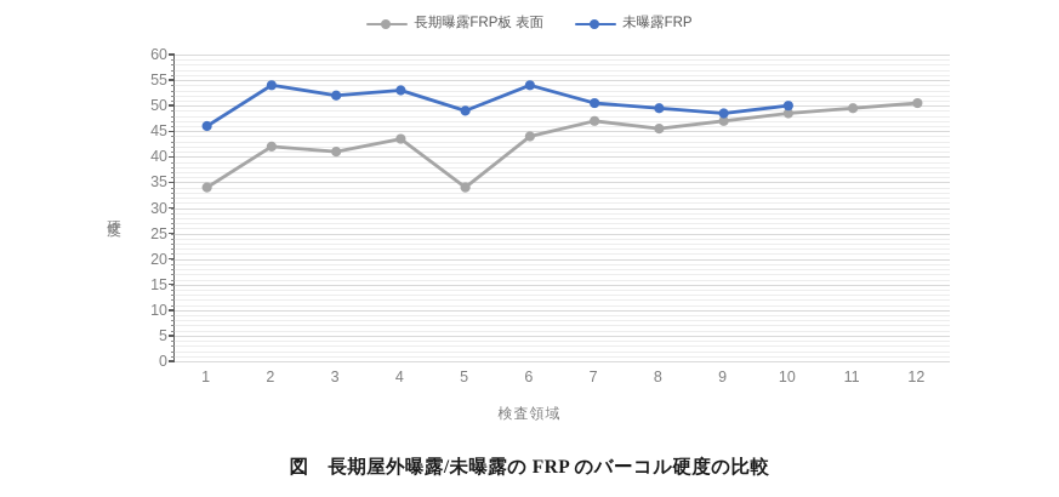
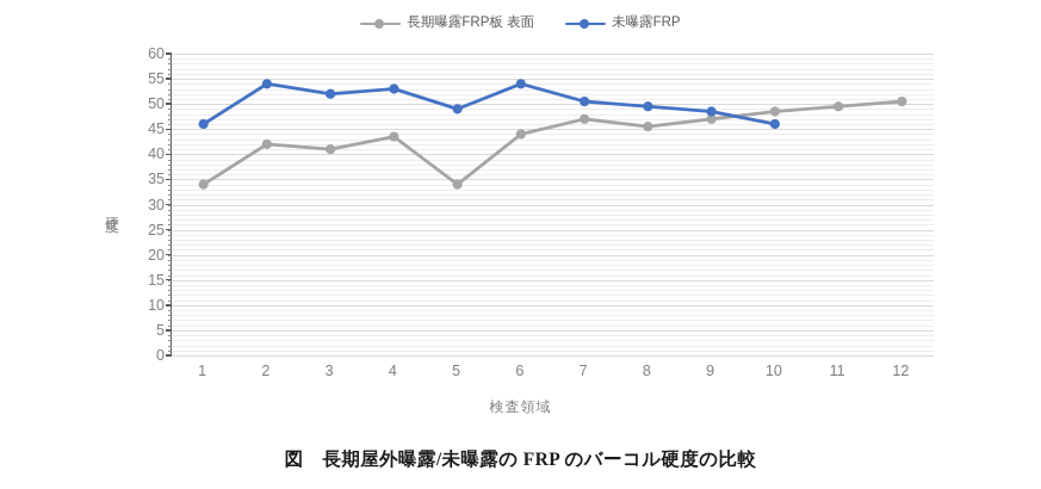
未曝露FRP/10: 50 -> 46
